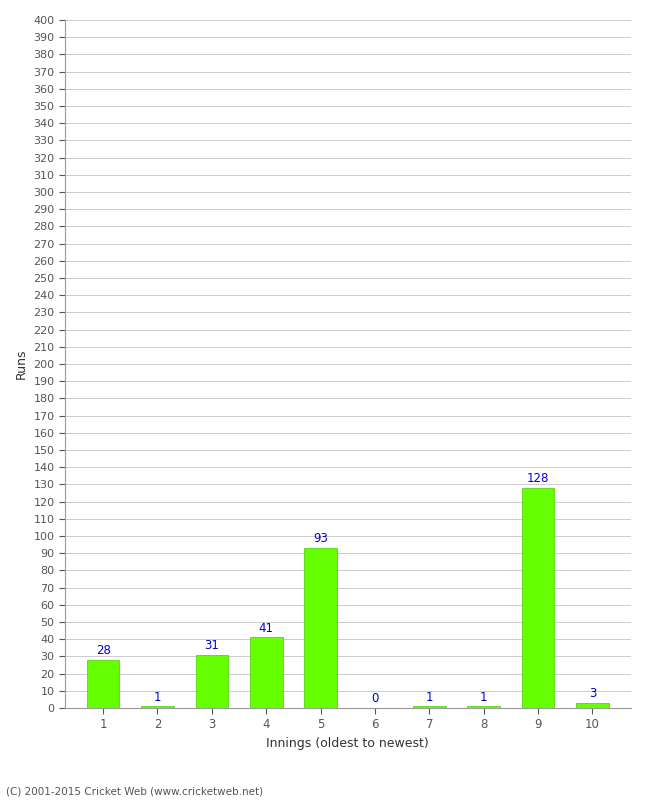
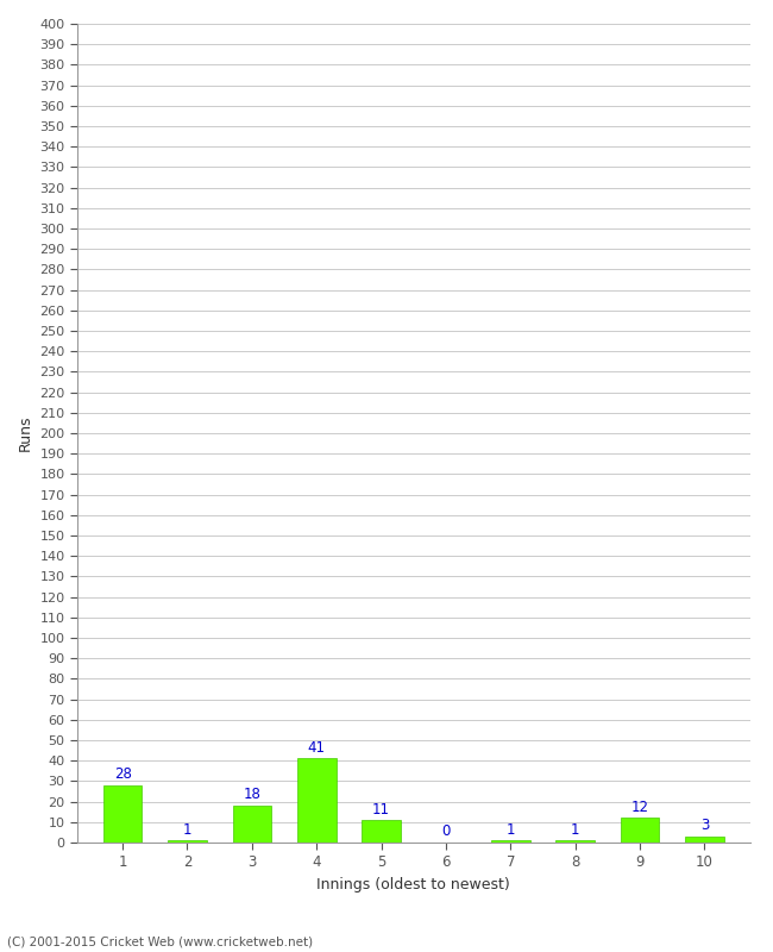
3: 31 -> 18
5: 93 -> 11
9: 128 -> 12
